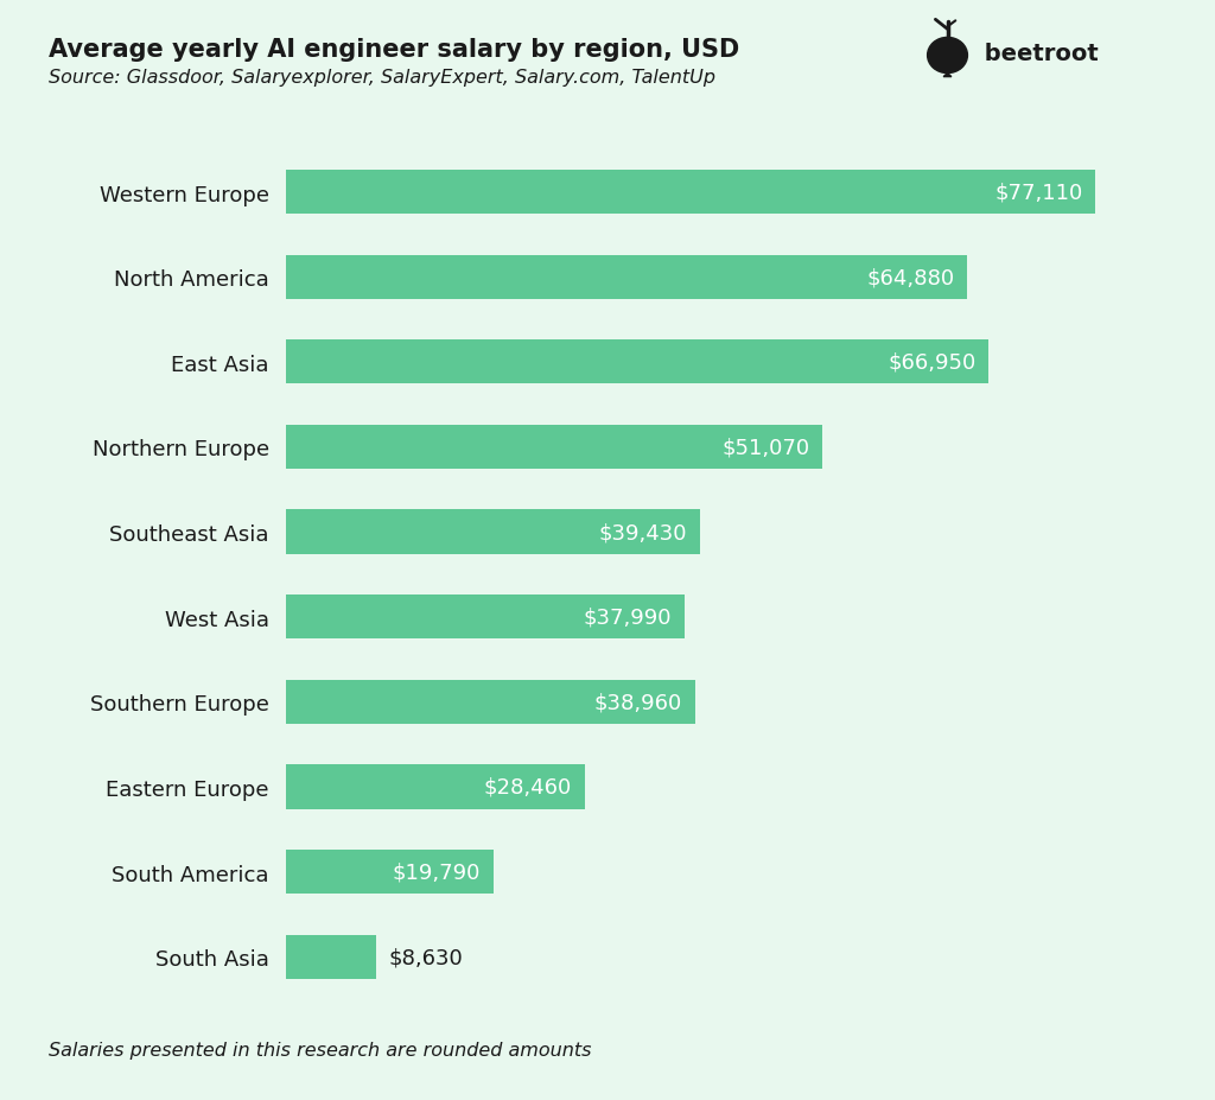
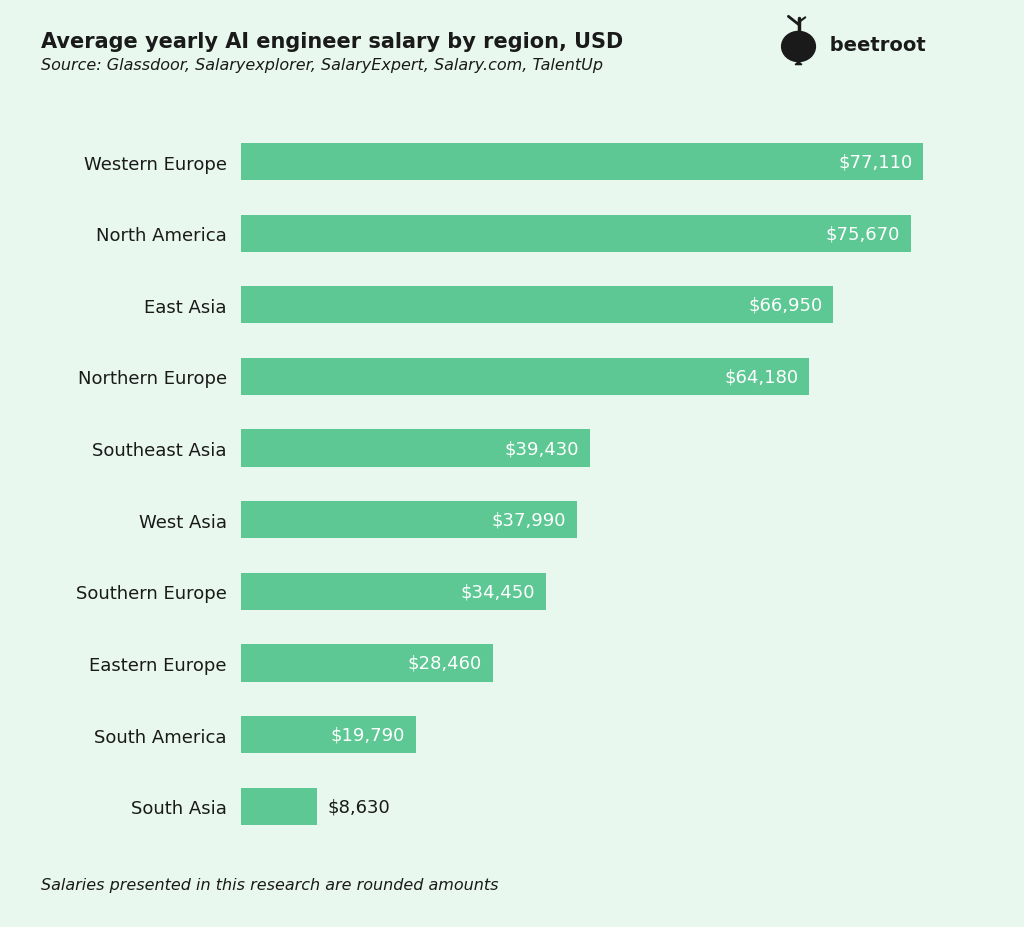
North America: $64,880 -> $75,670
Northern Europe: $51,070 -> $64,180
Southern Europe: $38,960 -> $34,450
